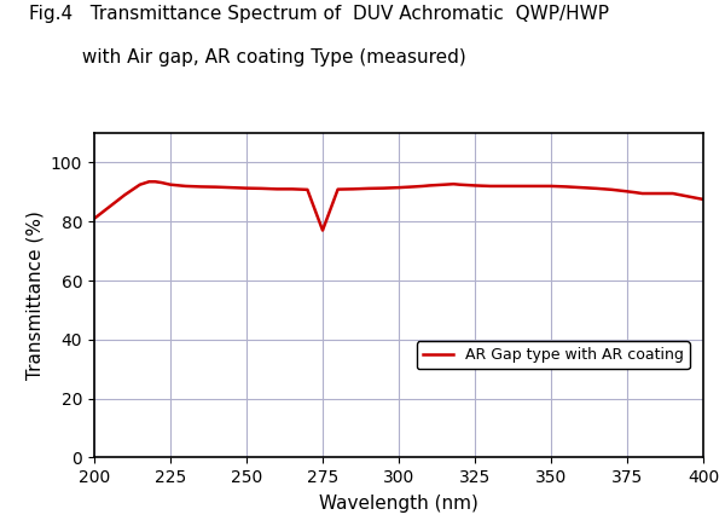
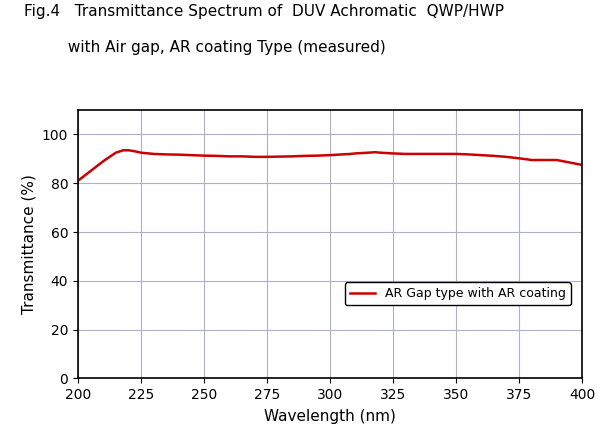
275: 77.0 -> 90.8
